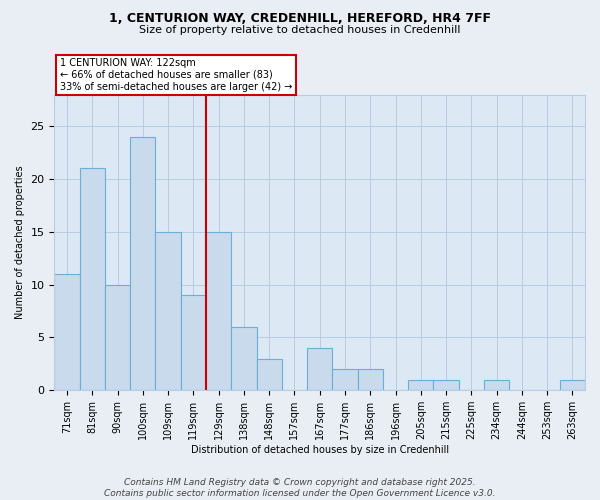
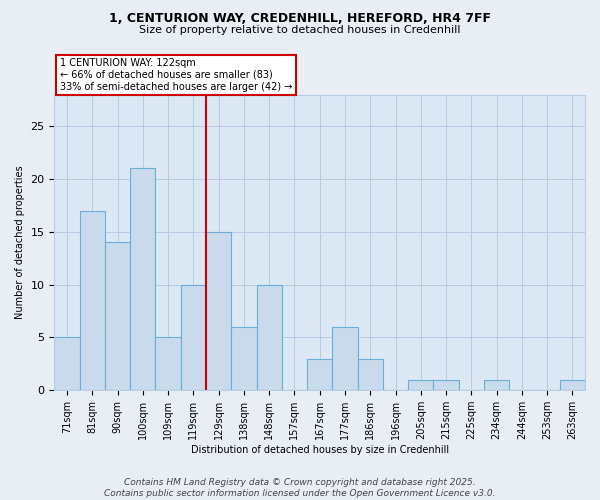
71sqm: 11 -> 5
81sqm: 21 -> 17
90sqm: 10 -> 14
100sqm: 24 -> 21
109sqm: 15 -> 5
119sqm: 9 -> 10
148sqm: 3 -> 10
167sqm: 4 -> 3
177sqm: 2 -> 6
186sqm: 2 -> 3
